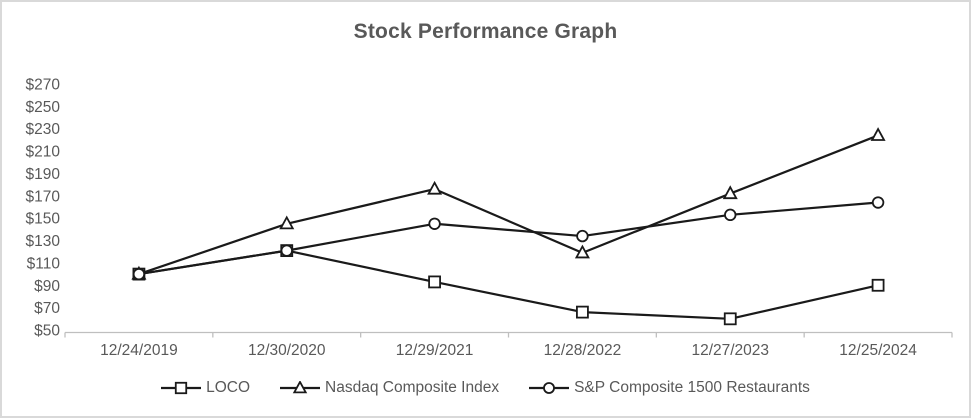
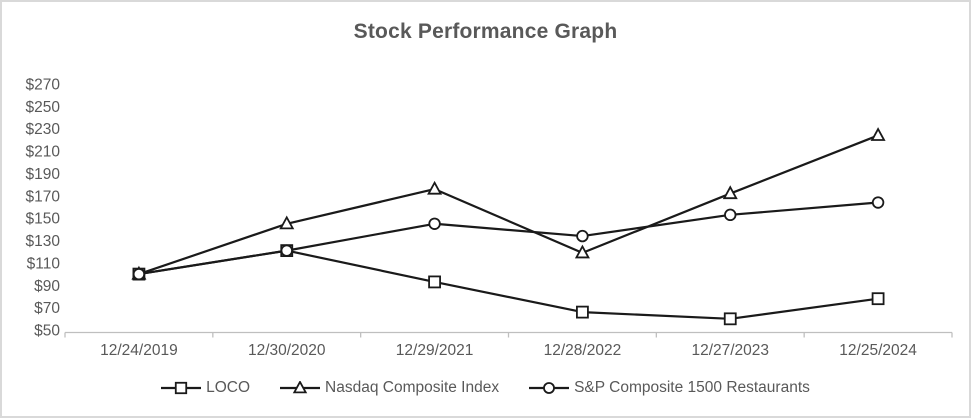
LOCO/12/25/2024: $90 -> $78
